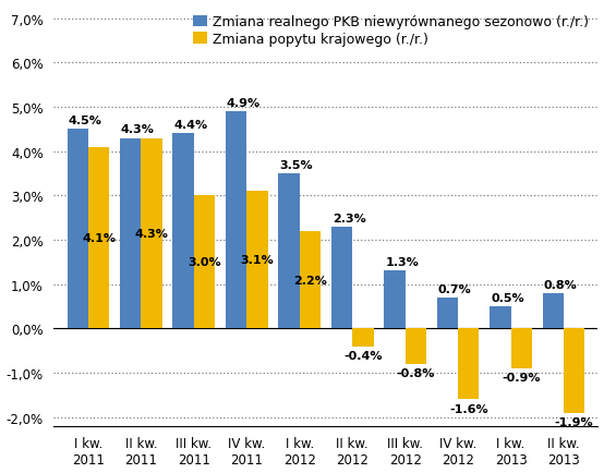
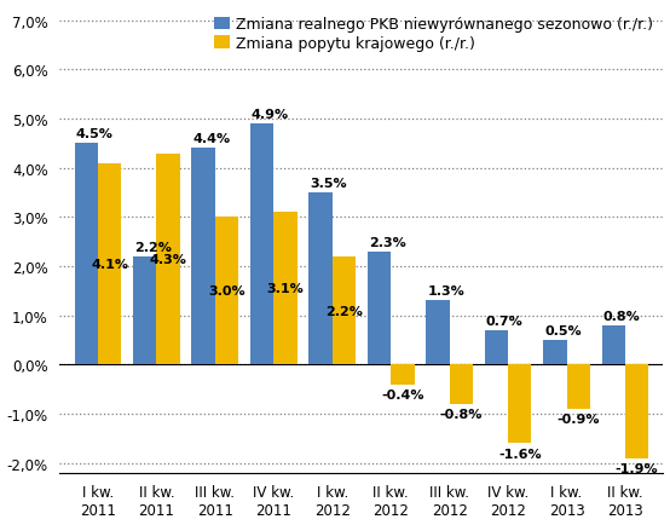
Zmiana realnego PKB niewyrównanego sezonowo (r./r.)/II kw. 2011: 4.3% -> 2.2%
